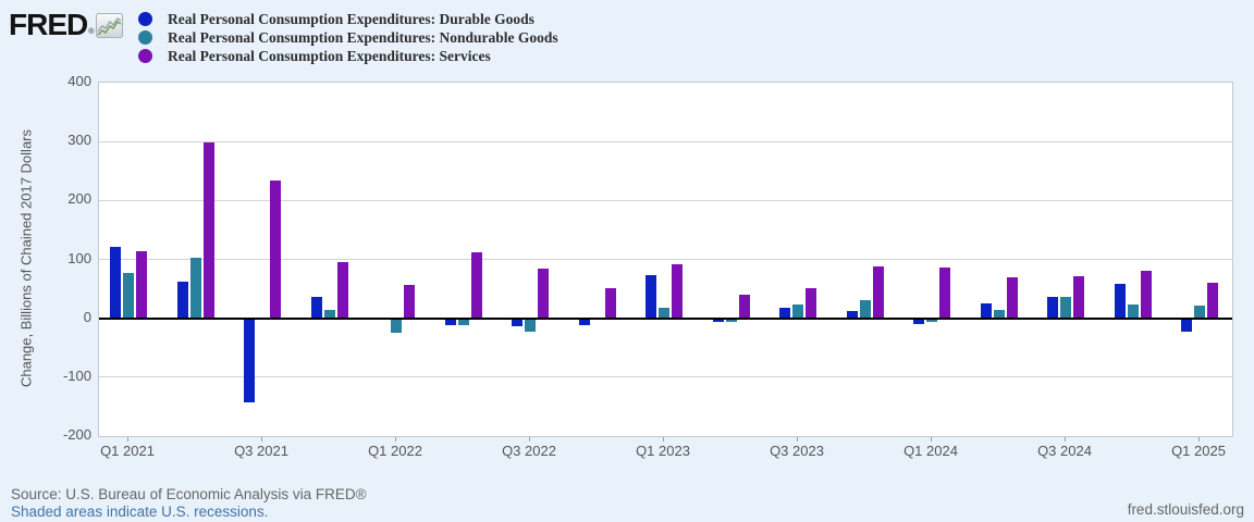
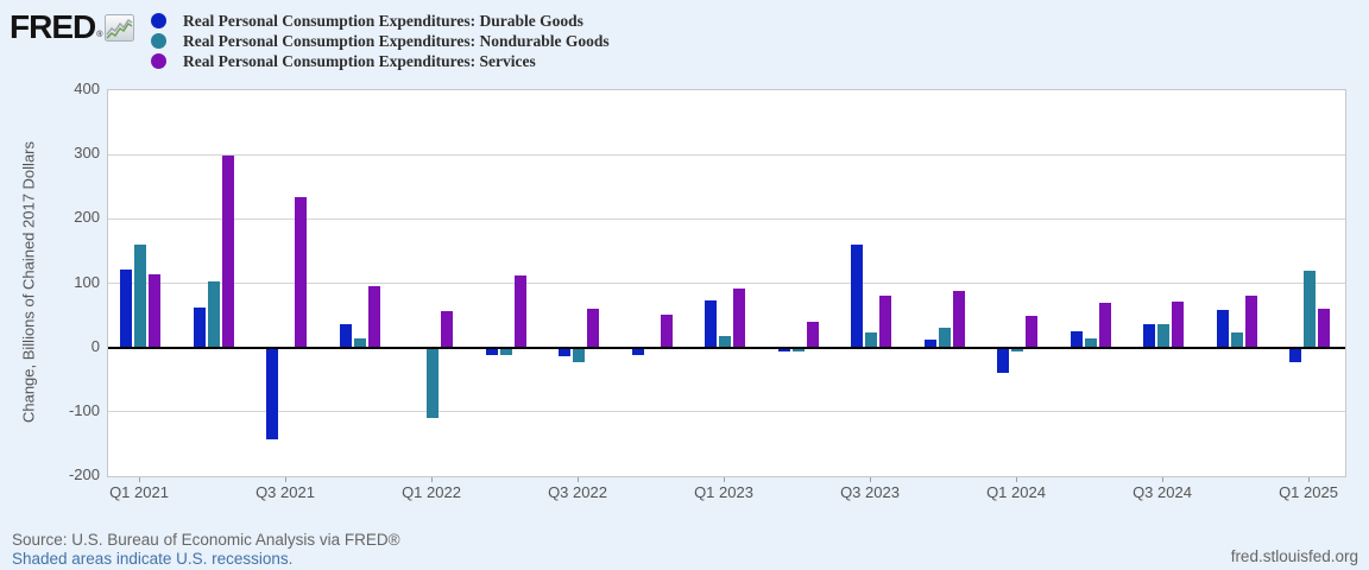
Real Personal Consumption Expenditures: Nondurable Goods/Q1 2021: 80 -> 160
Real Personal Consumption Expenditures: Nondurable Goods/Q1 2022: -20 -> -110
Real Personal Consumption Expenditures: Services/Q3 2022: 80 -> 60
Real Personal Consumption Expenditures: Durable Goods/Q3 2023: 20 -> 160
Real Personal Consumption Expenditures: Services/Q3 2023: 50 -> 80
Real Personal Consumption Expenditures: Durable Goods/Q1 2024: -10 -> -40
Real Personal Consumption Expenditures: Services/Q1 2024: 90 -> 50
Real Personal Consumption Expenditures: Nondurable Goods/Q1 2025: 20 -> 120
